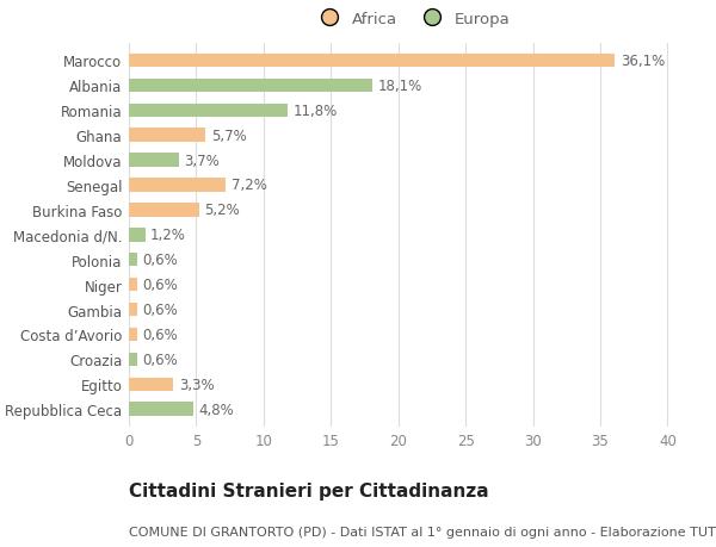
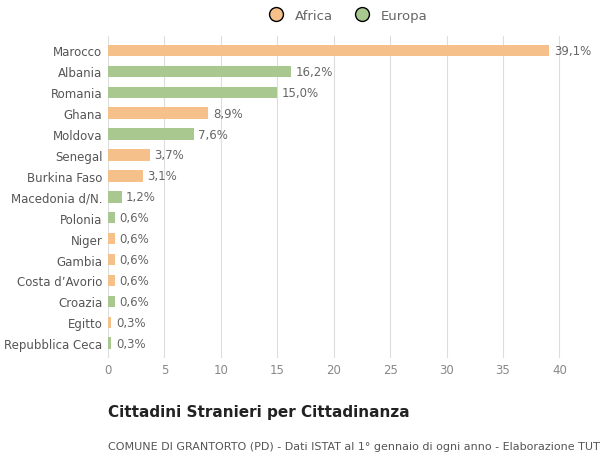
Marocco: 36,1% -> 39,1%
Albania: 18,1% -> 16,2%
Romania: 11,8% -> 15,0%
Ghana: 5,7% -> 8,9%
Moldova: 3,7% -> 7,6%
Senegal: 7,2% -> 3,7%
Burkina Faso: 5,2% -> 3,1%
Egitto: 3,3% -> 0,3%
Repubblica Ceca: 4,8% -> 0,3%
